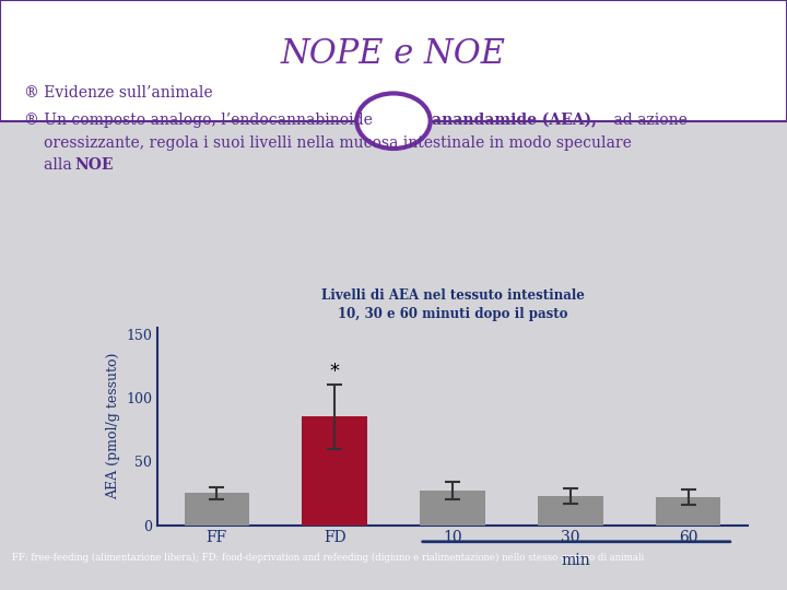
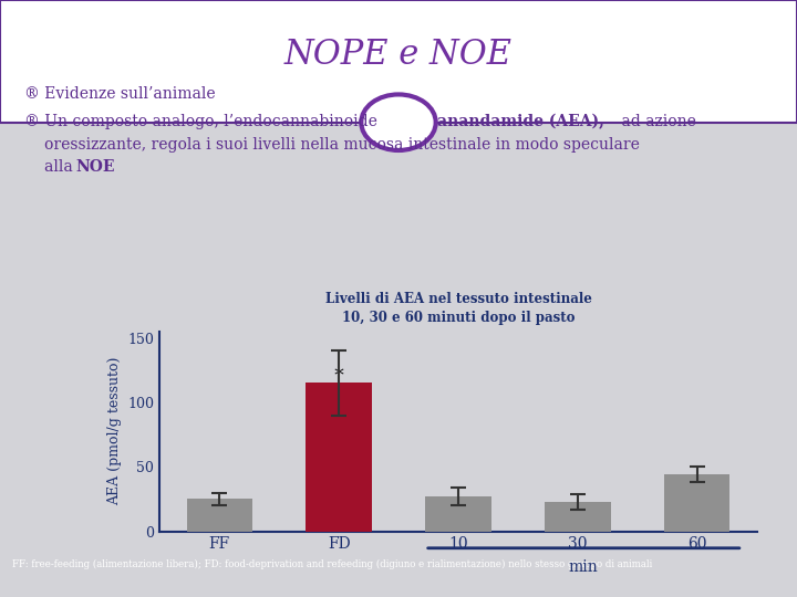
FD: 85 -> 115
60: 22 -> 44
